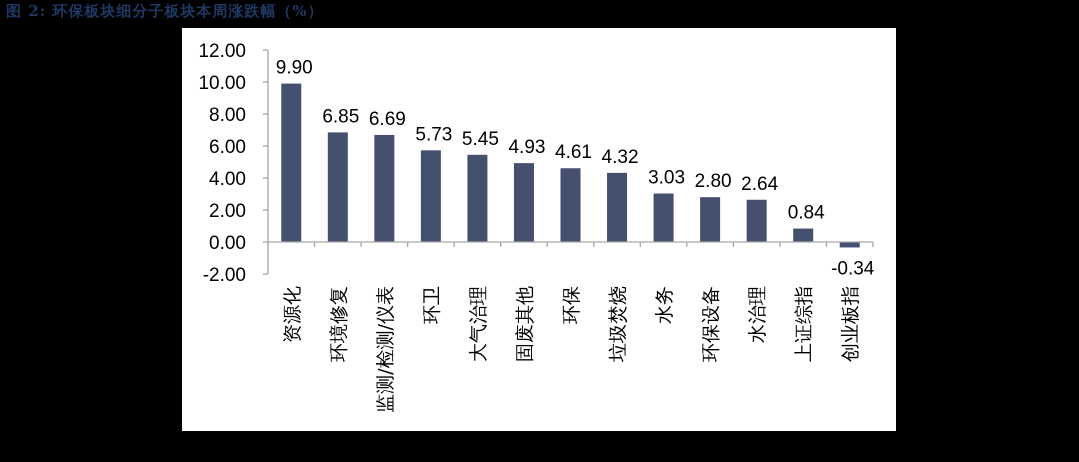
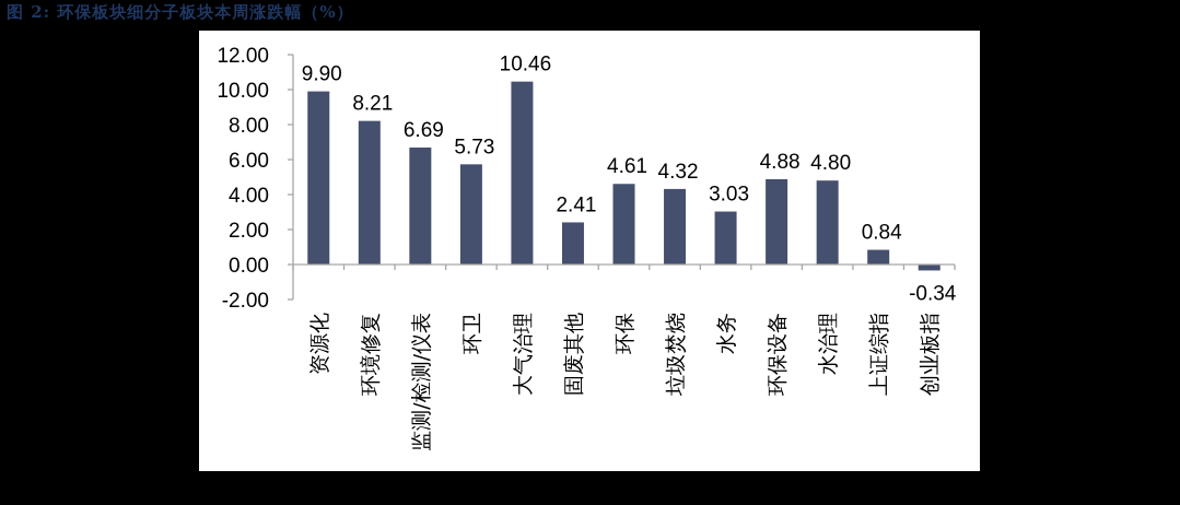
环境修复: 6.85 -> 8.21
大气治理: 5.45 -> 10.46
固废其他: 4.93 -> 2.41
环保设备: 2.80 -> 4.88
水治理: 2.64 -> 4.80
